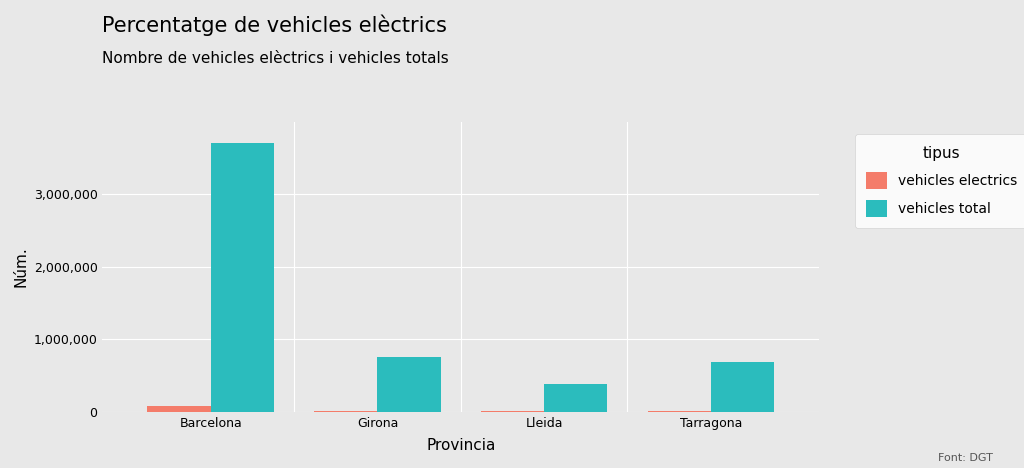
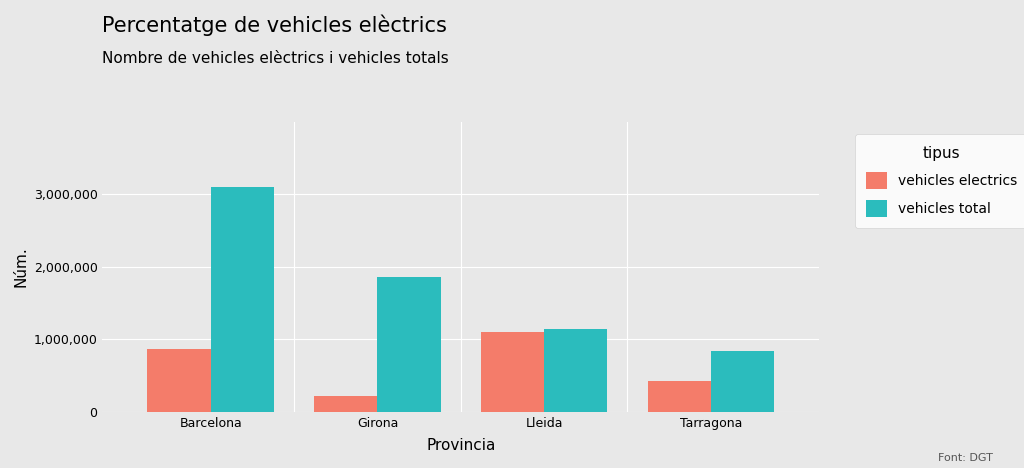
vehicles electrics/Barcelona: 80,000 -> 860,000
vehicles total/Barcelona: 3,700,000 -> 3,100,000
vehicles electrics/Girona: 10,000 -> 220,000
vehicles total/Girona: 750,000 -> 1,860,000
vehicles electrics/Lleida: 0 -> 1,100,000
vehicles total/Lleida: 380,000 -> 1,140,000
vehicles electrics/Tarragona: 10,000 -> 420,000
vehicles total/Tarragona: 690,000 -> 840,000
